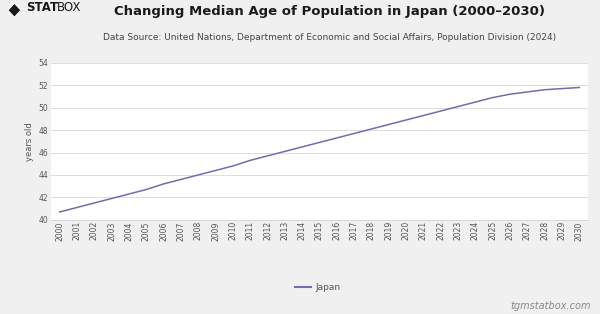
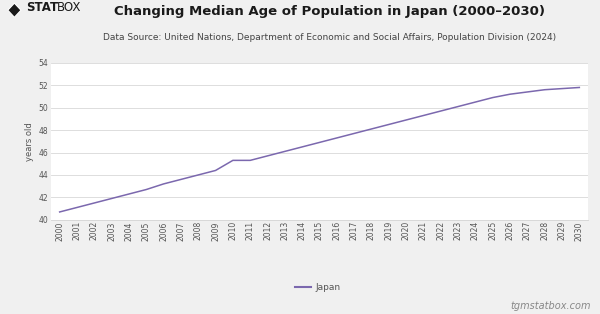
2010: 44.8 -> 45.3
